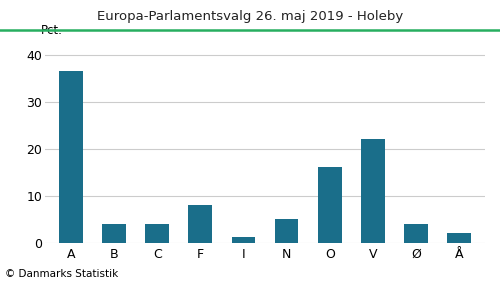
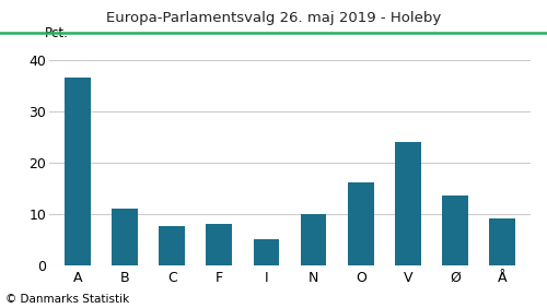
B: 4.0 -> 11.0
C: 4.0 -> 7.5
I: 1.2 -> 5.0
N: 5.0 -> 10.0
V: 22.0 -> 24.0
Ø: 4.0 -> 13.5
Å: 2.0 -> 9.0
